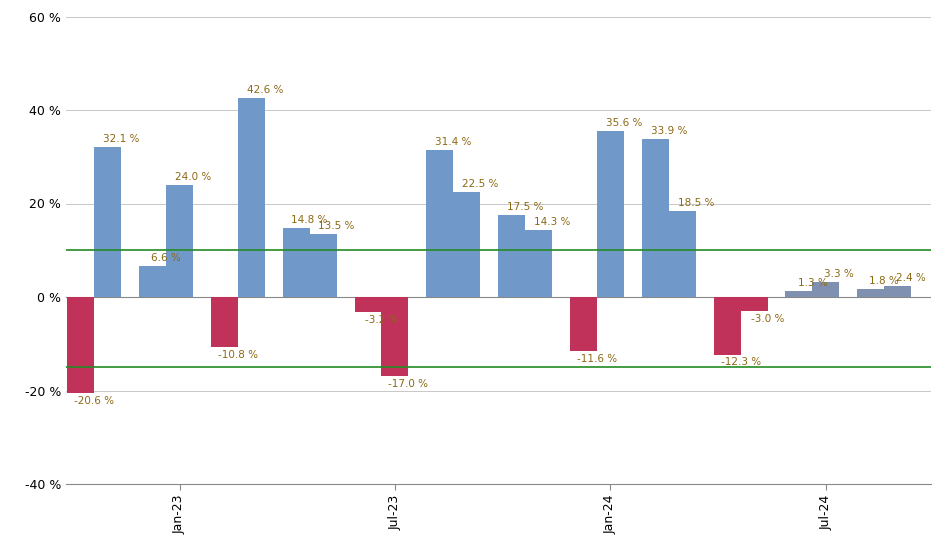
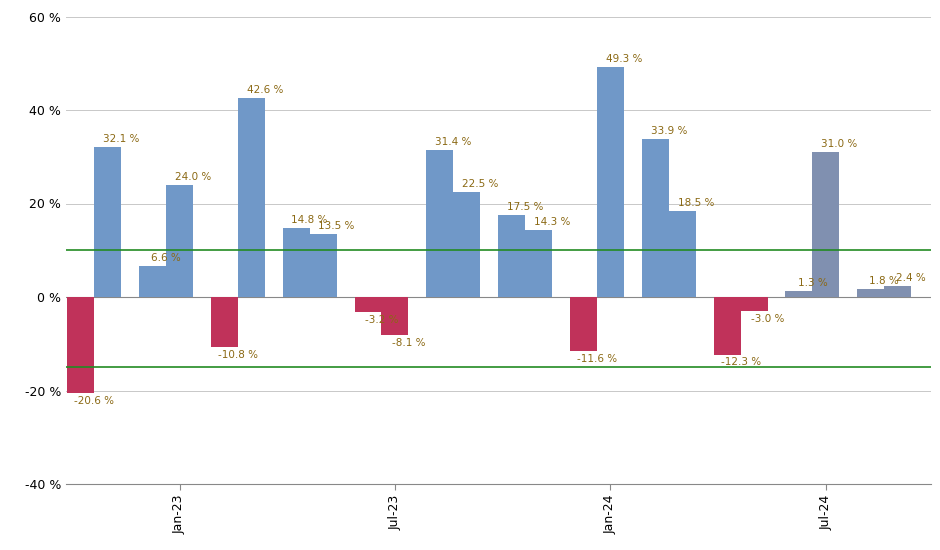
Jul-23: -17.0 -> -8.1
Jan-24: 35.6 -> 49.3
Jul-24: 3.3 -> 31.0
